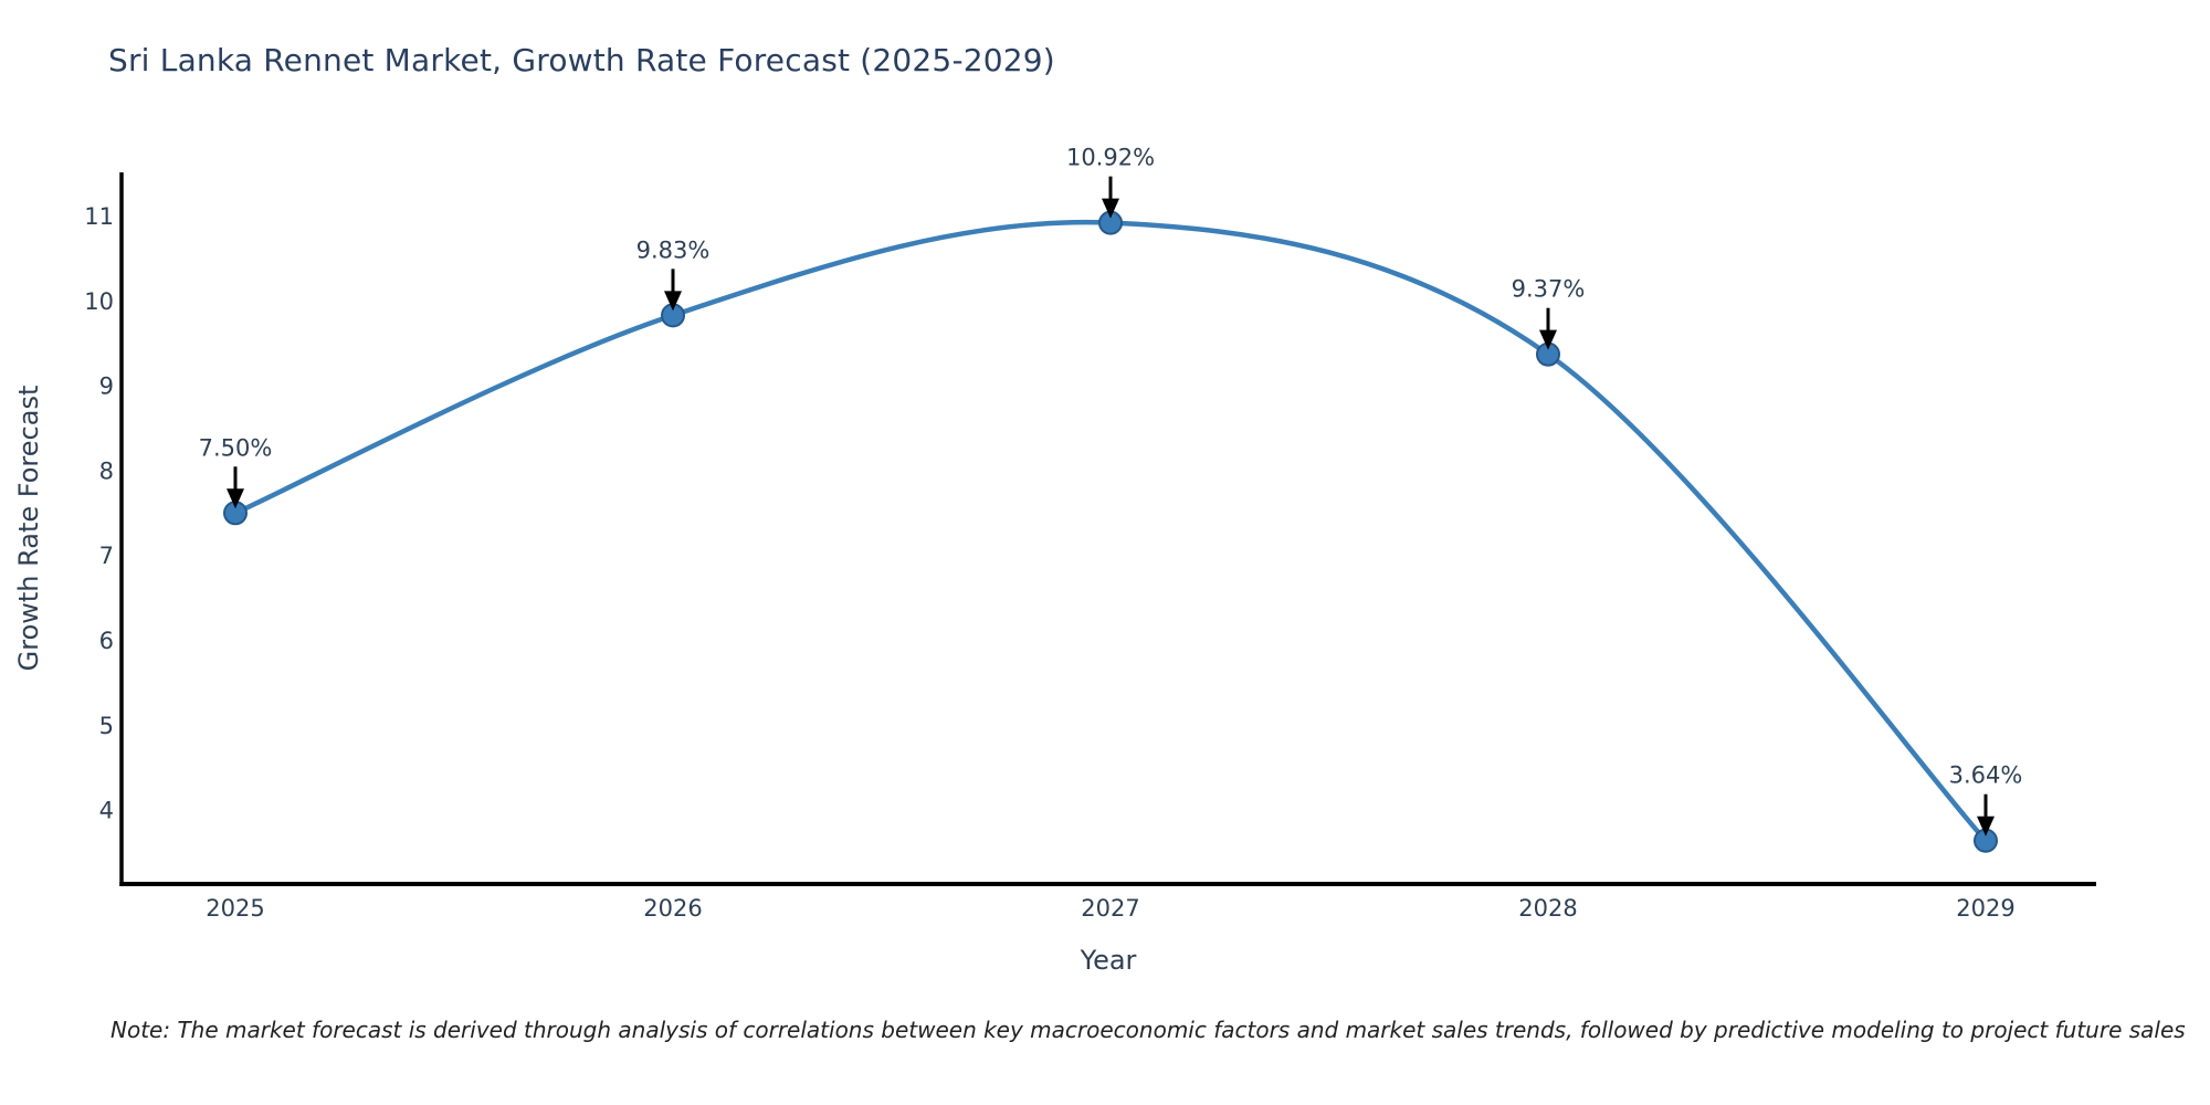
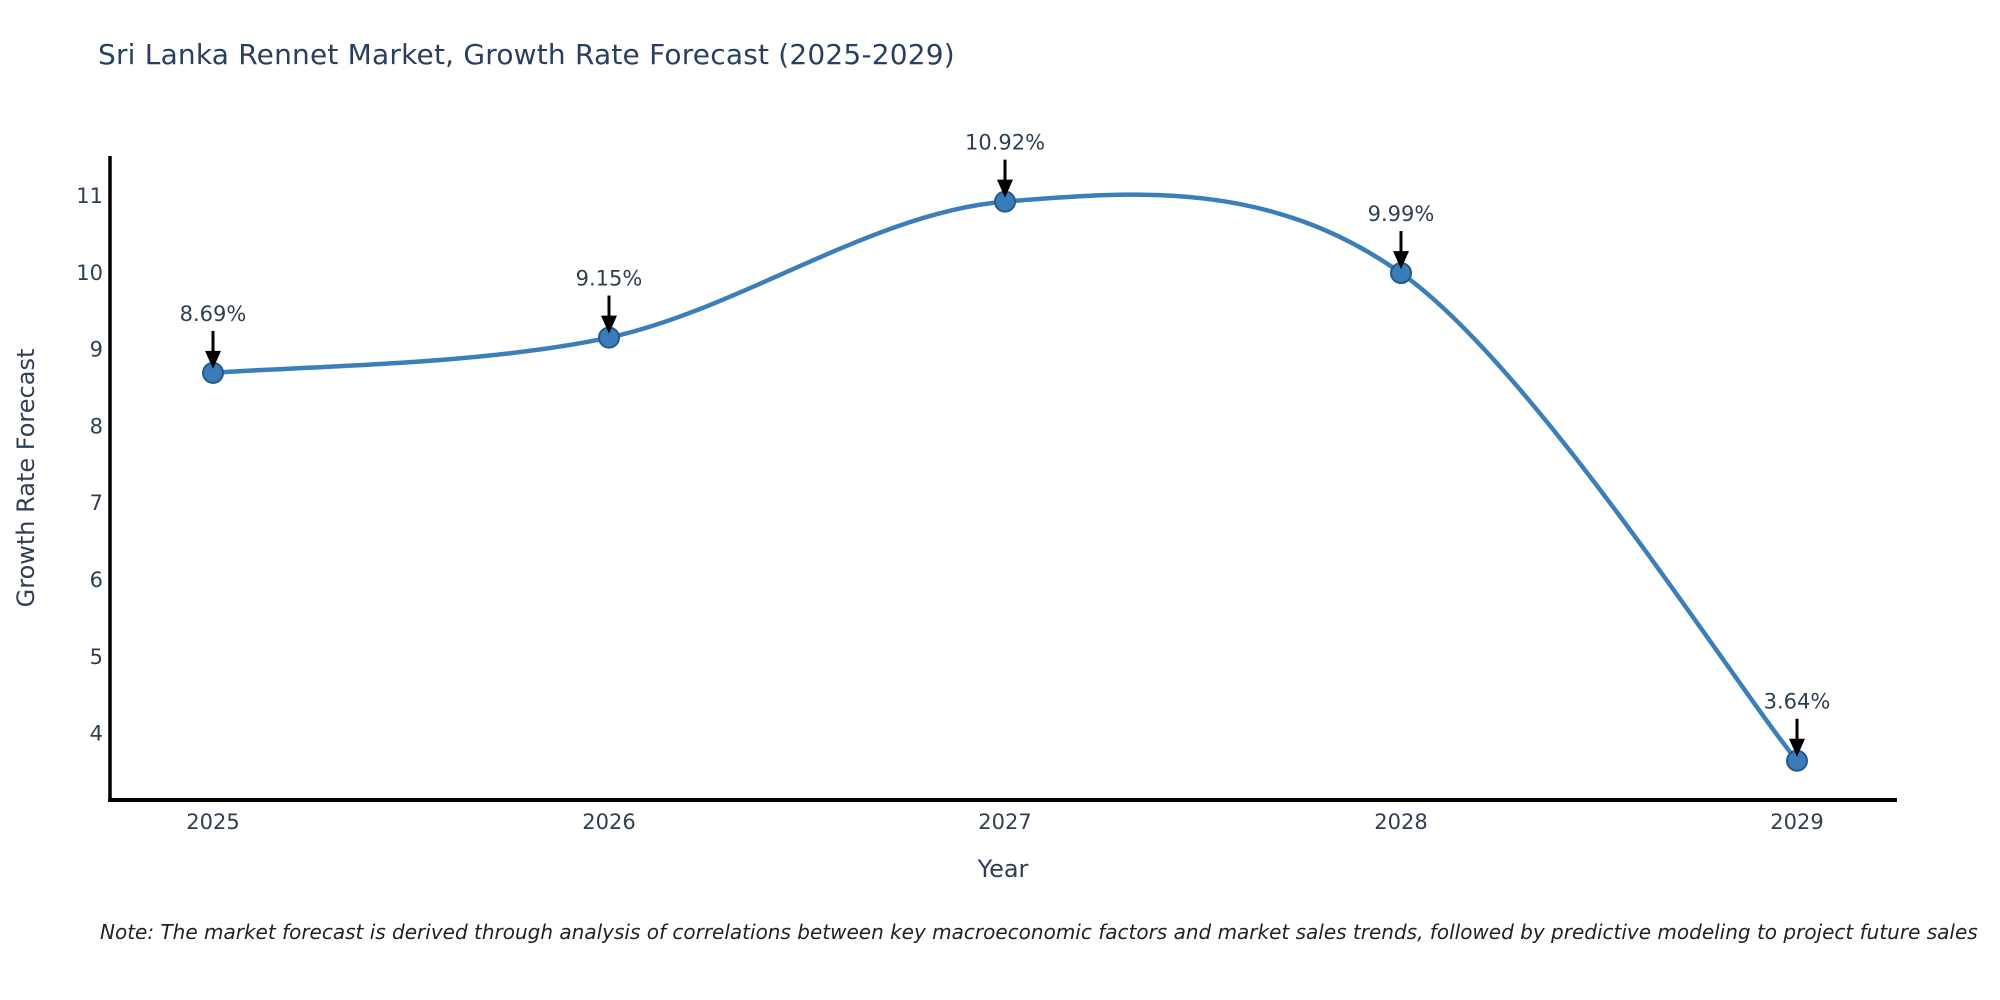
2025: 7.50% -> 8.69%
2026: 9.83% -> 9.15%
2028: 9.37% -> 9.99%
